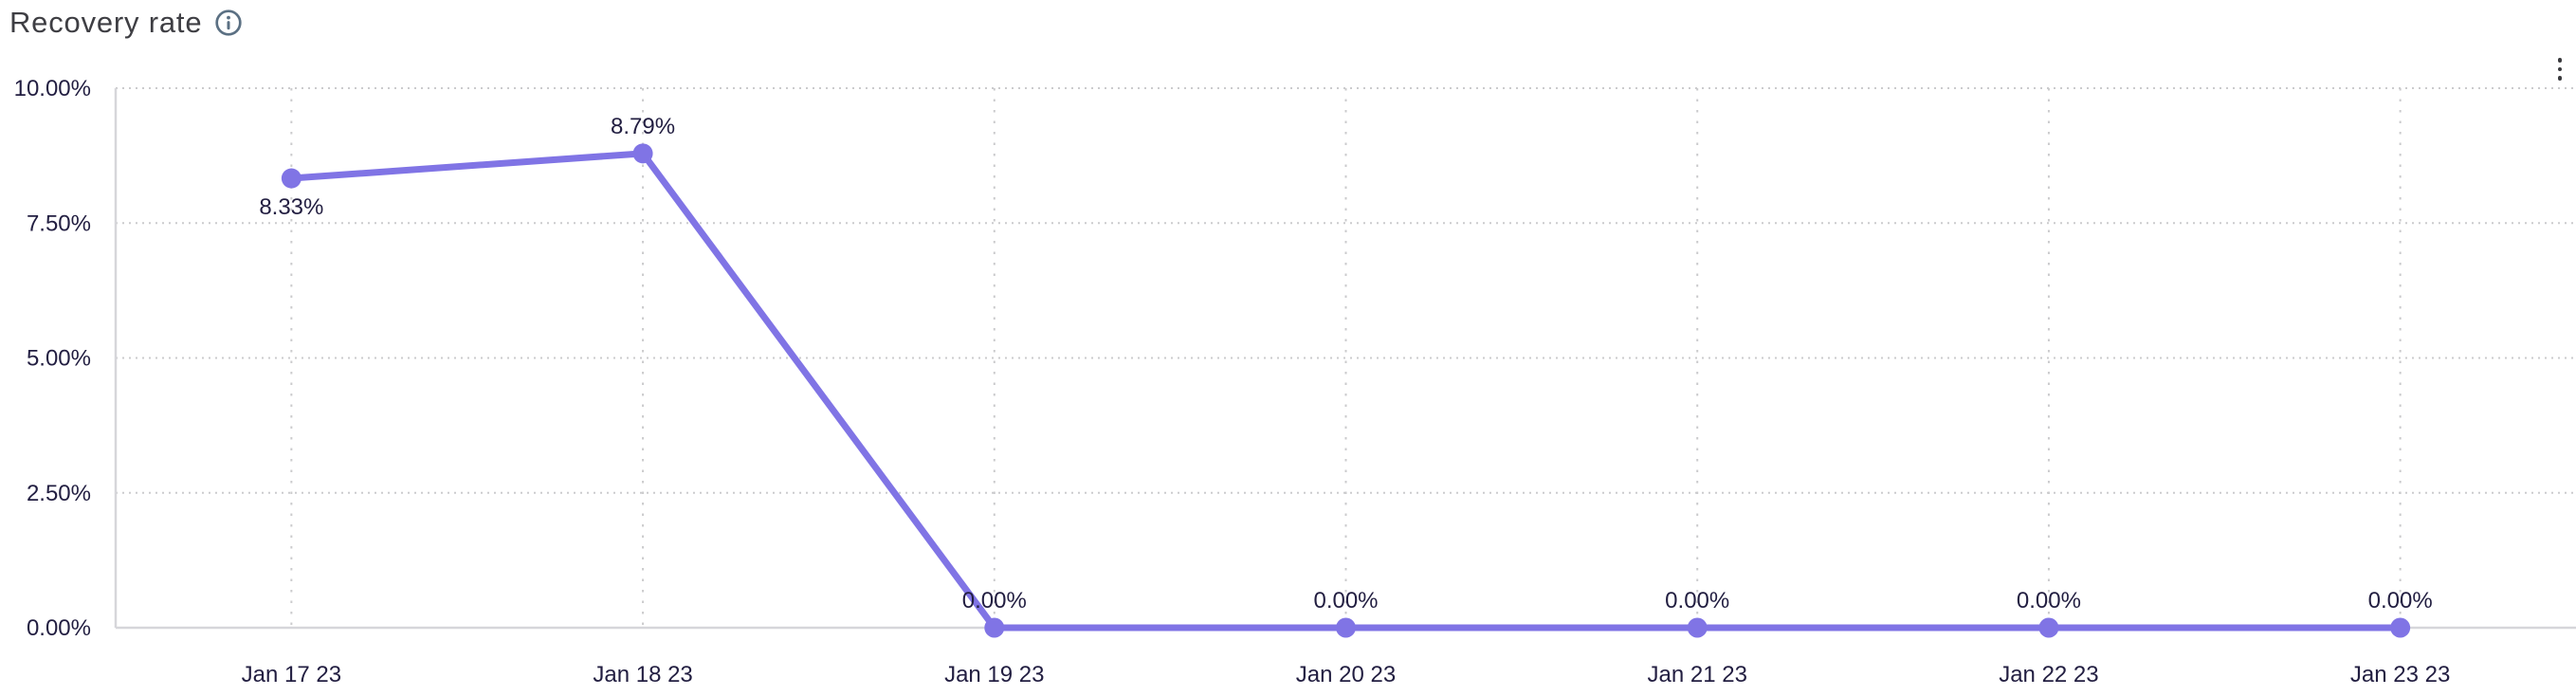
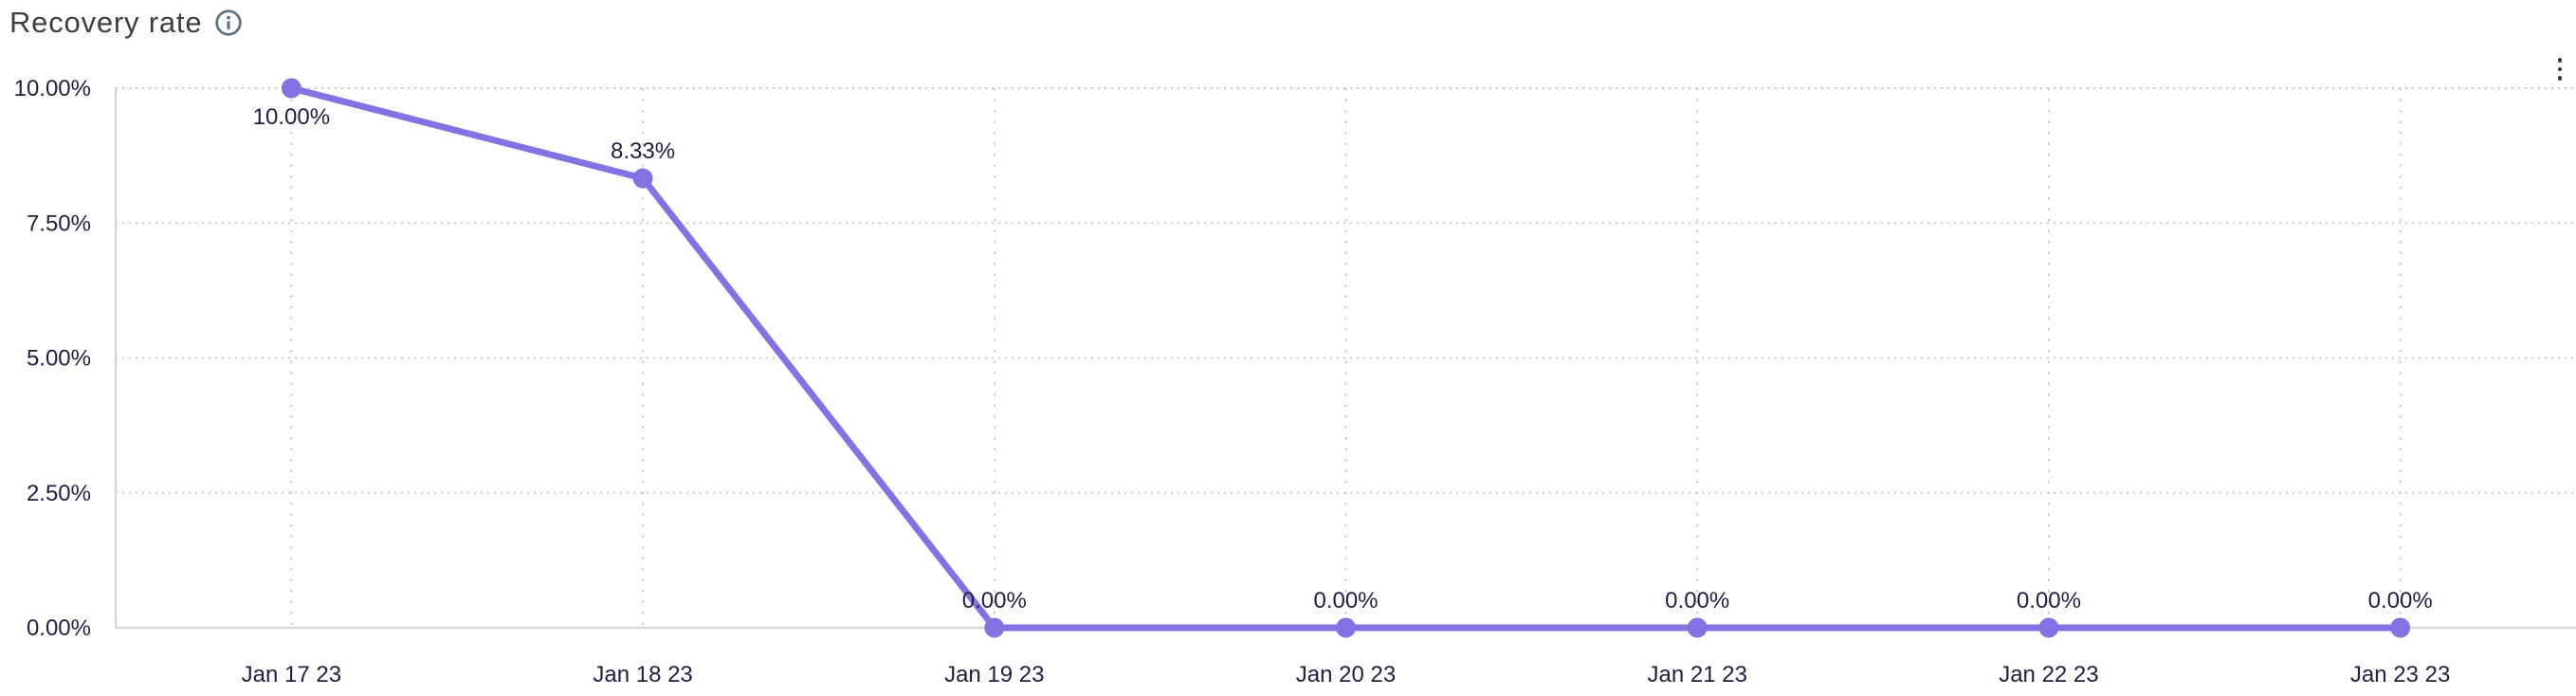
Jan 17 23: 8.33% -> 10.00%
Jan 18 23: 8.79% -> 8.33%
